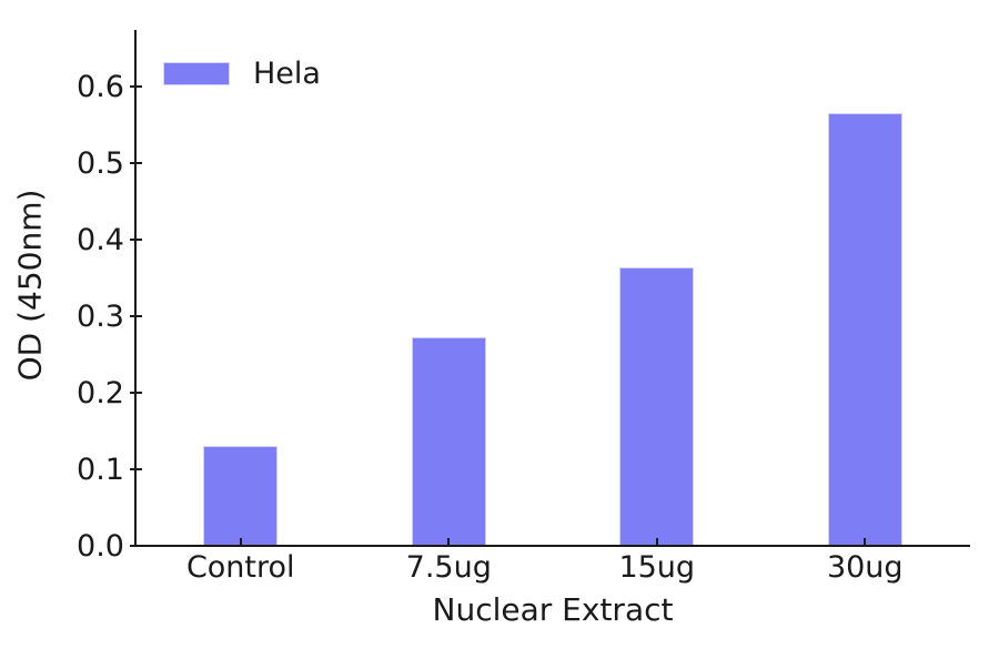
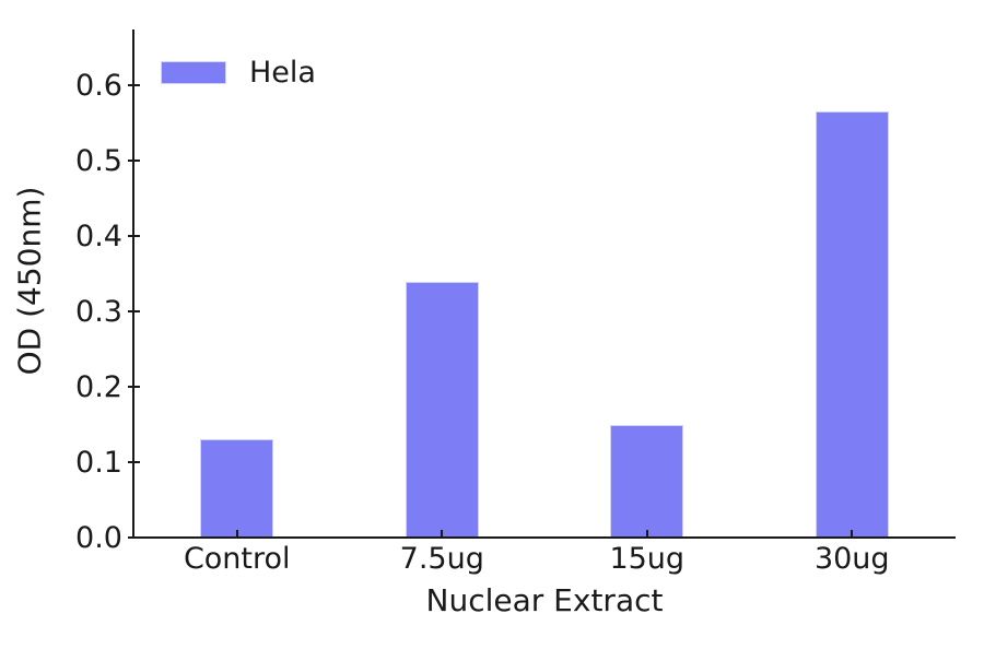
7.5ug: 0.27 -> 0.34
15ug: 0.36 -> 0.15
